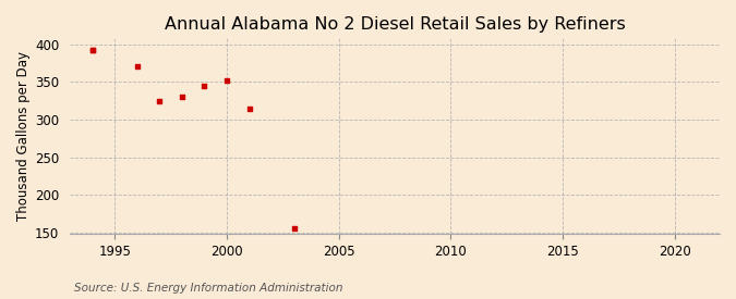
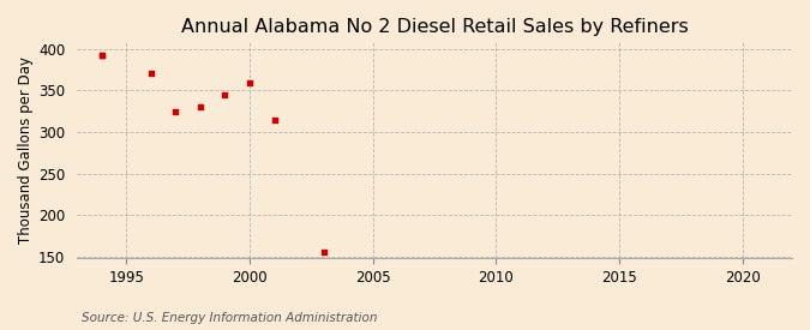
2000: 352 -> 360
